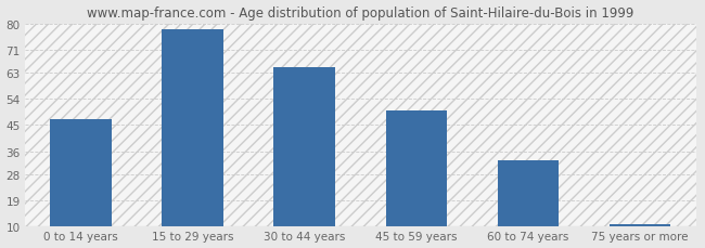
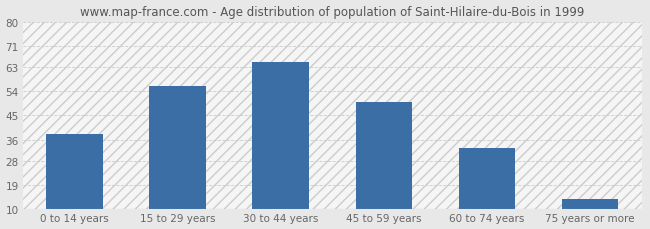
0 to 14 years: 47 -> 38
15 to 29 years: 78 -> 56
75 years or more: 11 -> 14
